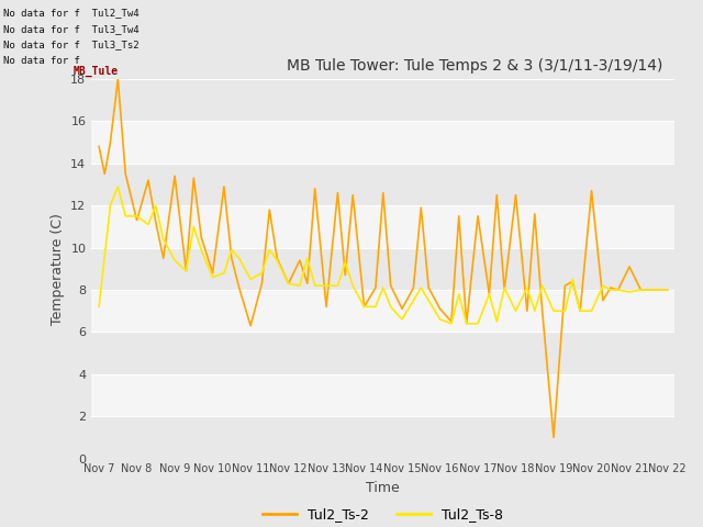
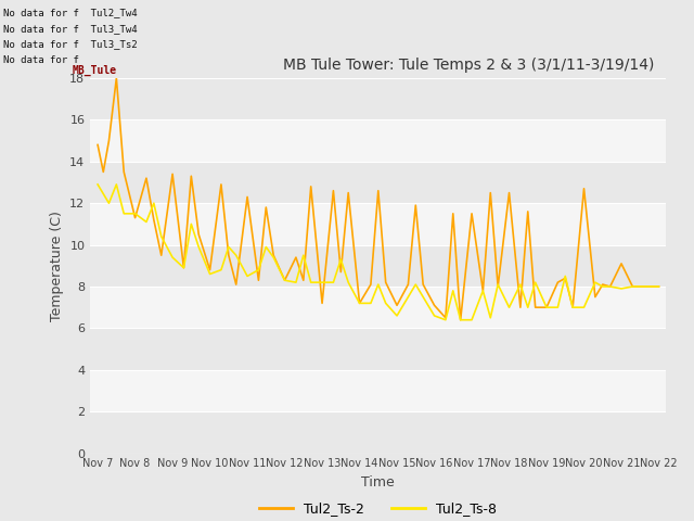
Tul2_Ts-8/Nov 7: 7.2 -> 12.9
Tul2_Ts-2/Nov 11: 6.3 -> 12.3
Tul2_Ts-2/Nov 19: 1.0 -> 7.0
